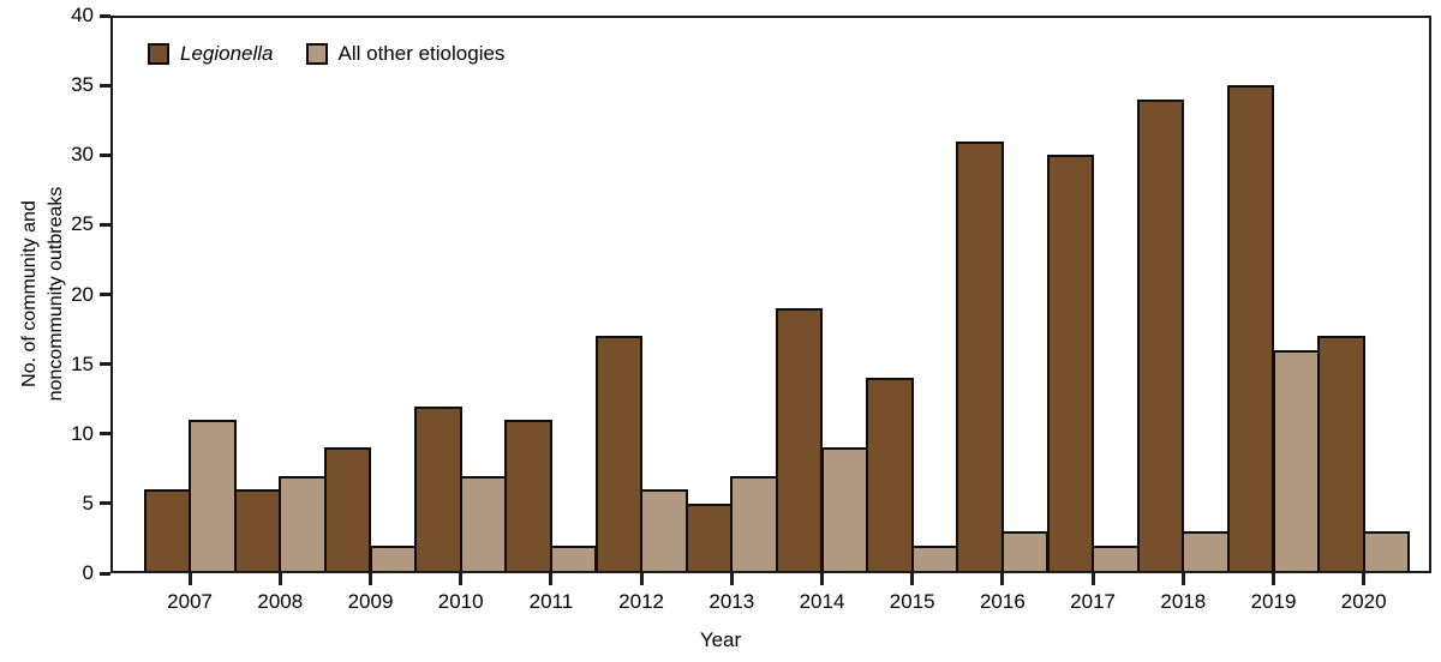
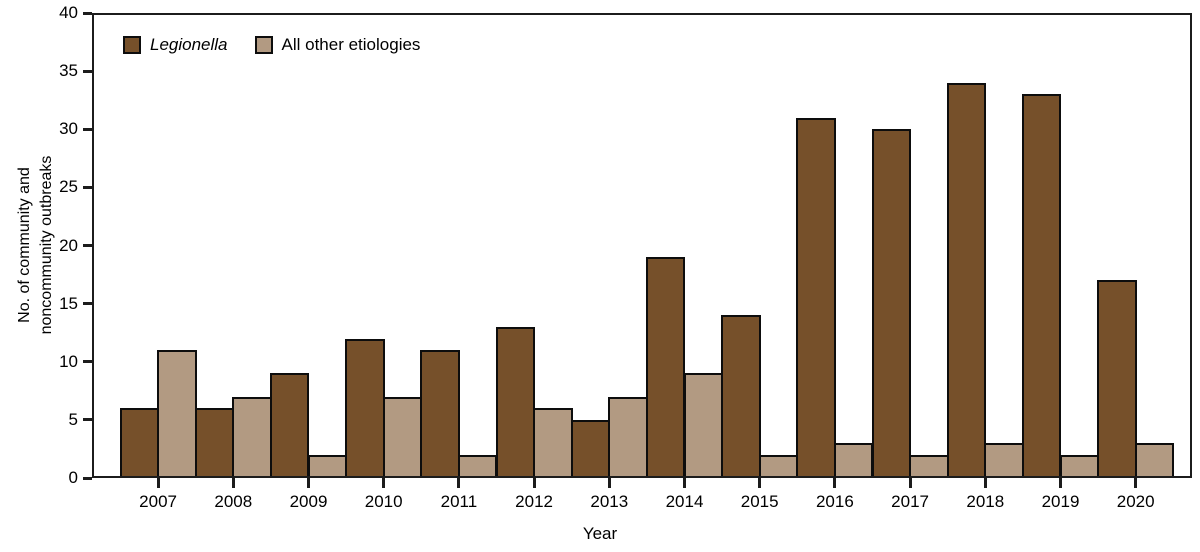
Legionella/2012: 17 -> 13
Legionella/2019: 35 -> 33
All other etiologies/2019: 16 -> 2
